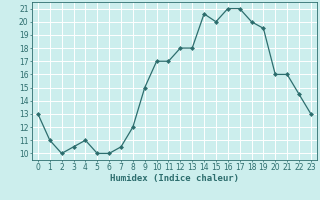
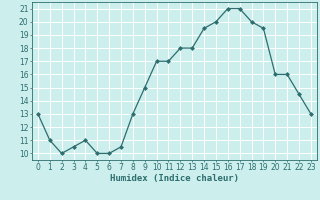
8: 12.0 -> 13.0
14: 20.6 -> 19.5
